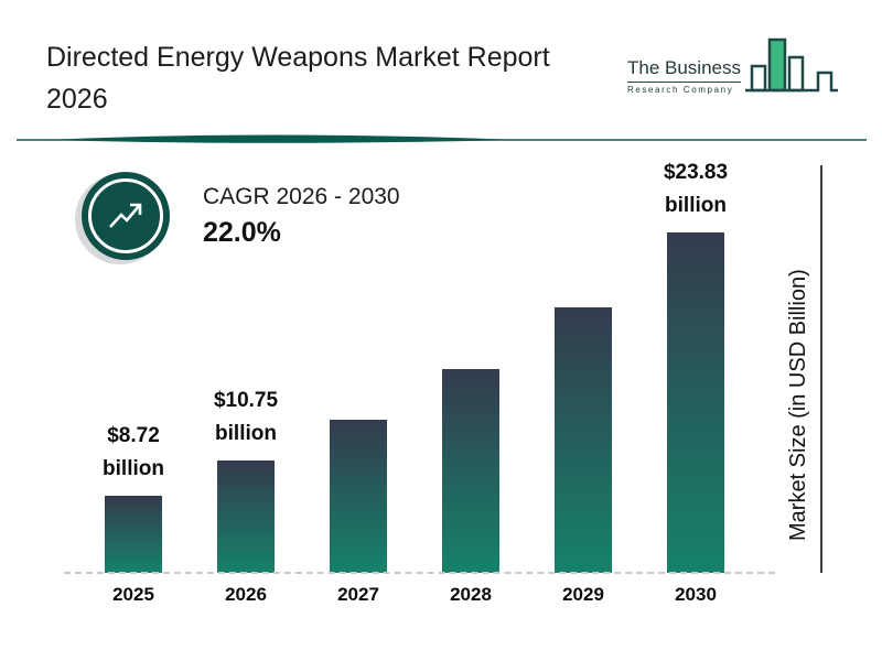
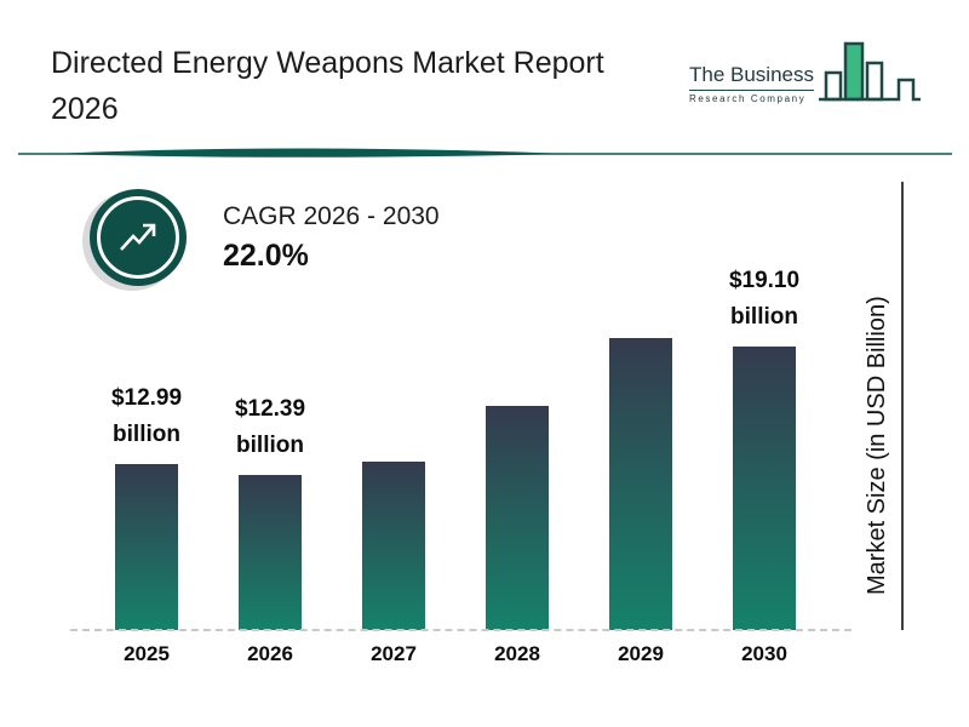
2025: $8.72 -> $12.99
2026: $10.75 -> $12.39
2030: $23.83 -> $19.10
